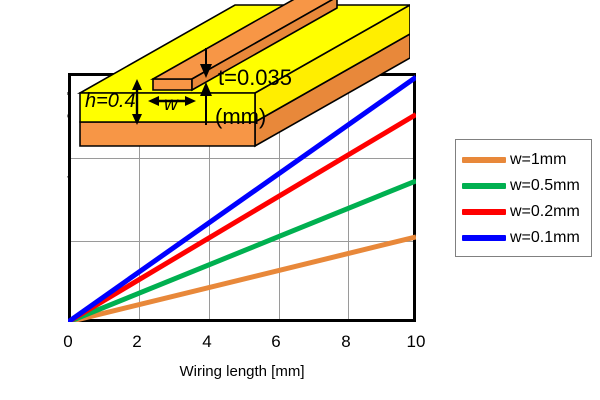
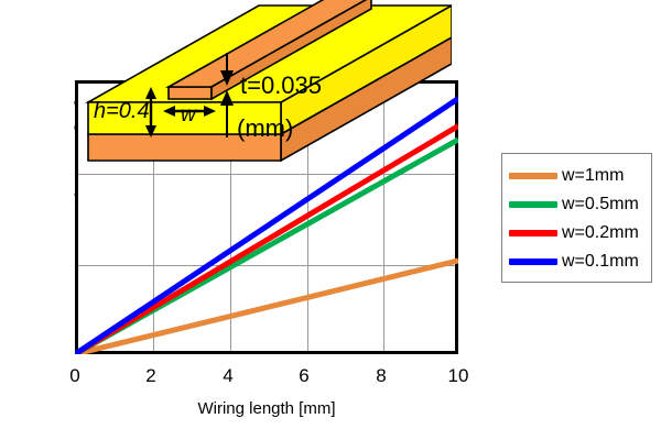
w=0.5mm/10: 3.4 -> 4.7
w=0.1mm/10: 5.9 -> 5.6
